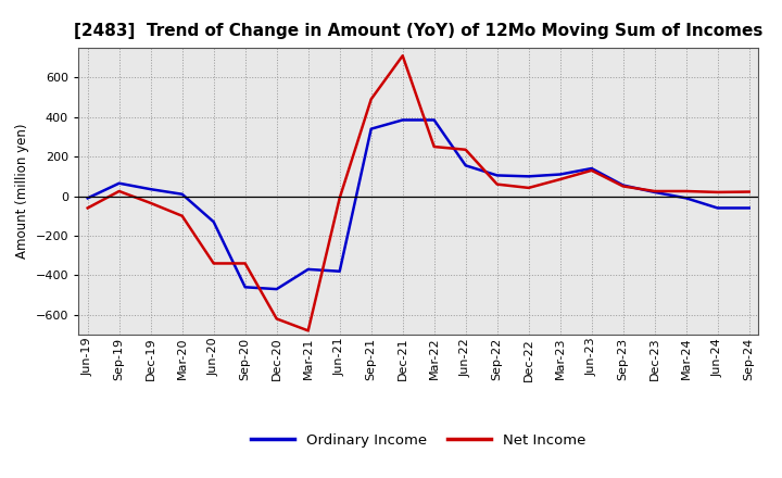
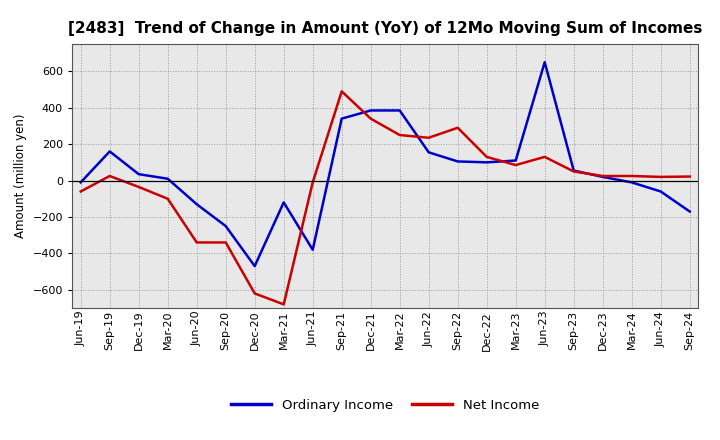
Ordinary Income/Sep-19: 60 -> 160
Ordinary Income/Sep-20: -460 -> -250
Ordinary Income/Mar-21: -370 -> -120
Net Income/Dec-21: 710 -> 340
Net Income/Sep-22: 60 -> 290
Net Income/Dec-22: 40 -> 130
Ordinary Income/Jun-23: 140 -> 650
Ordinary Income/Sep-24: -60 -> -170
